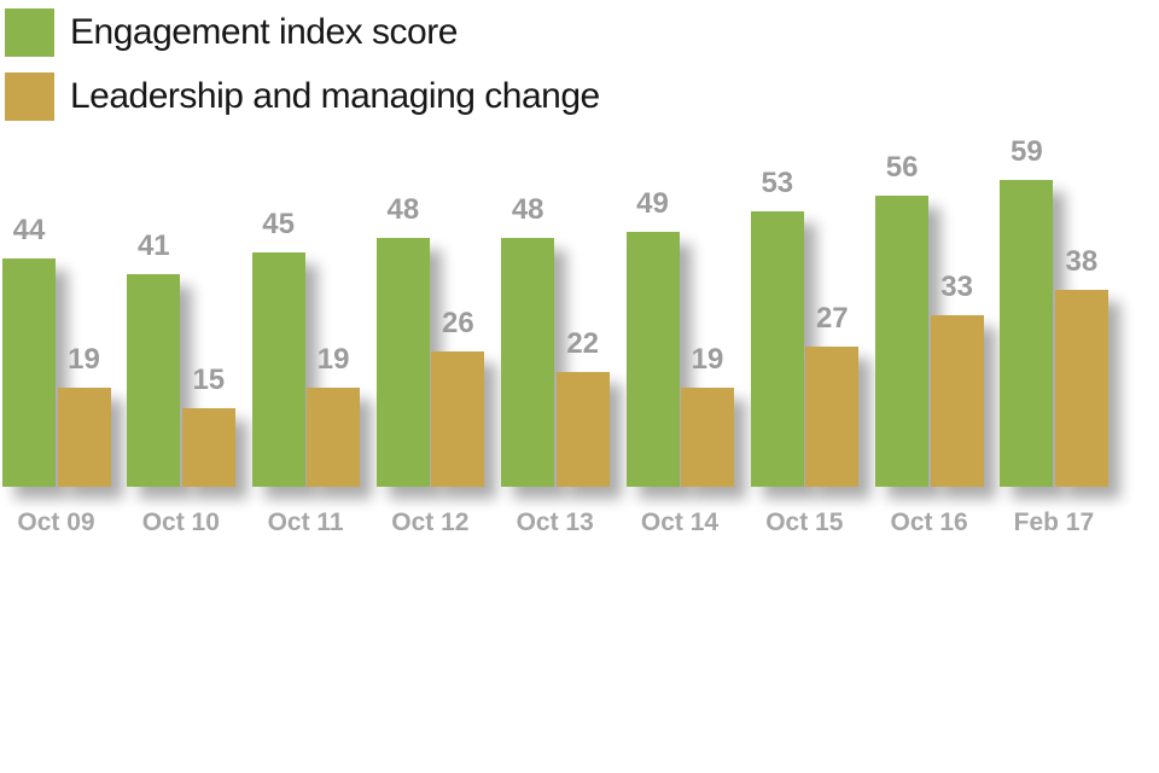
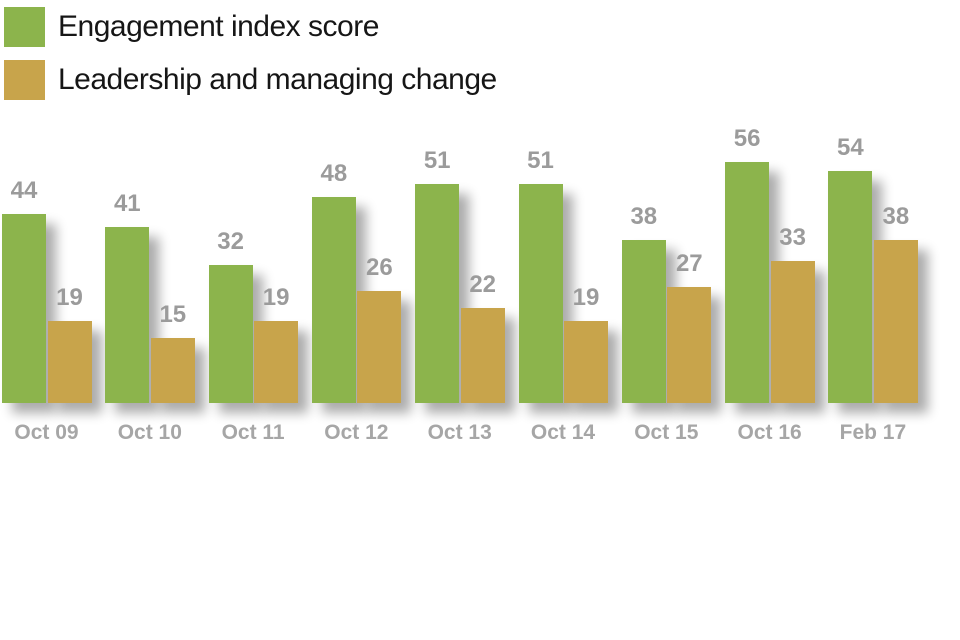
Engagement index score/Oct 11: 45 -> 32
Engagement index score/Oct 13: 48 -> 51
Engagement index score/Oct 14: 49 -> 51
Engagement index score/Oct 15: 53 -> 38
Engagement index score/Feb 17: 59 -> 54
